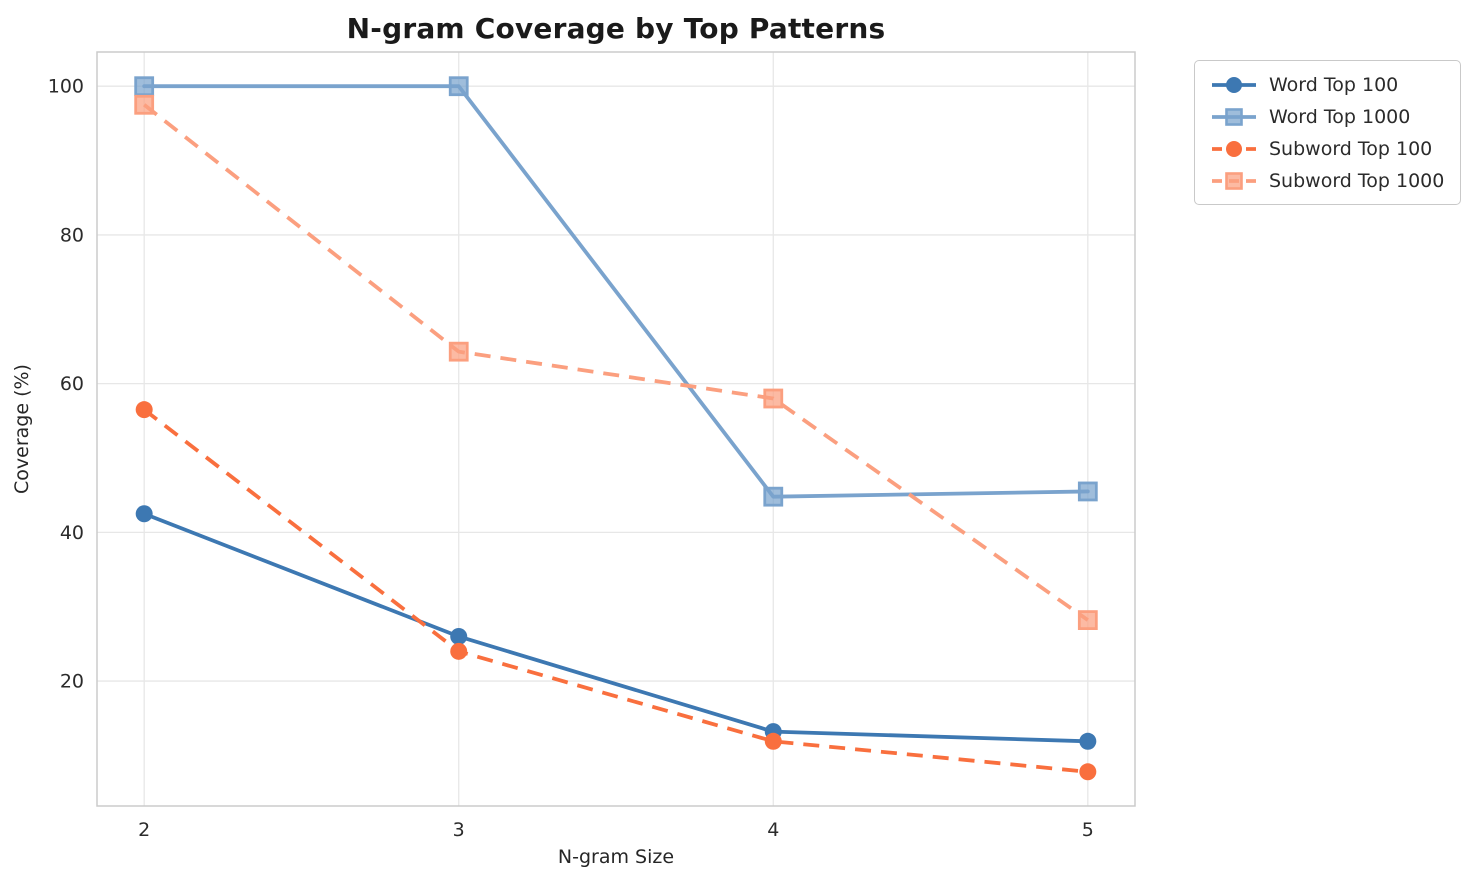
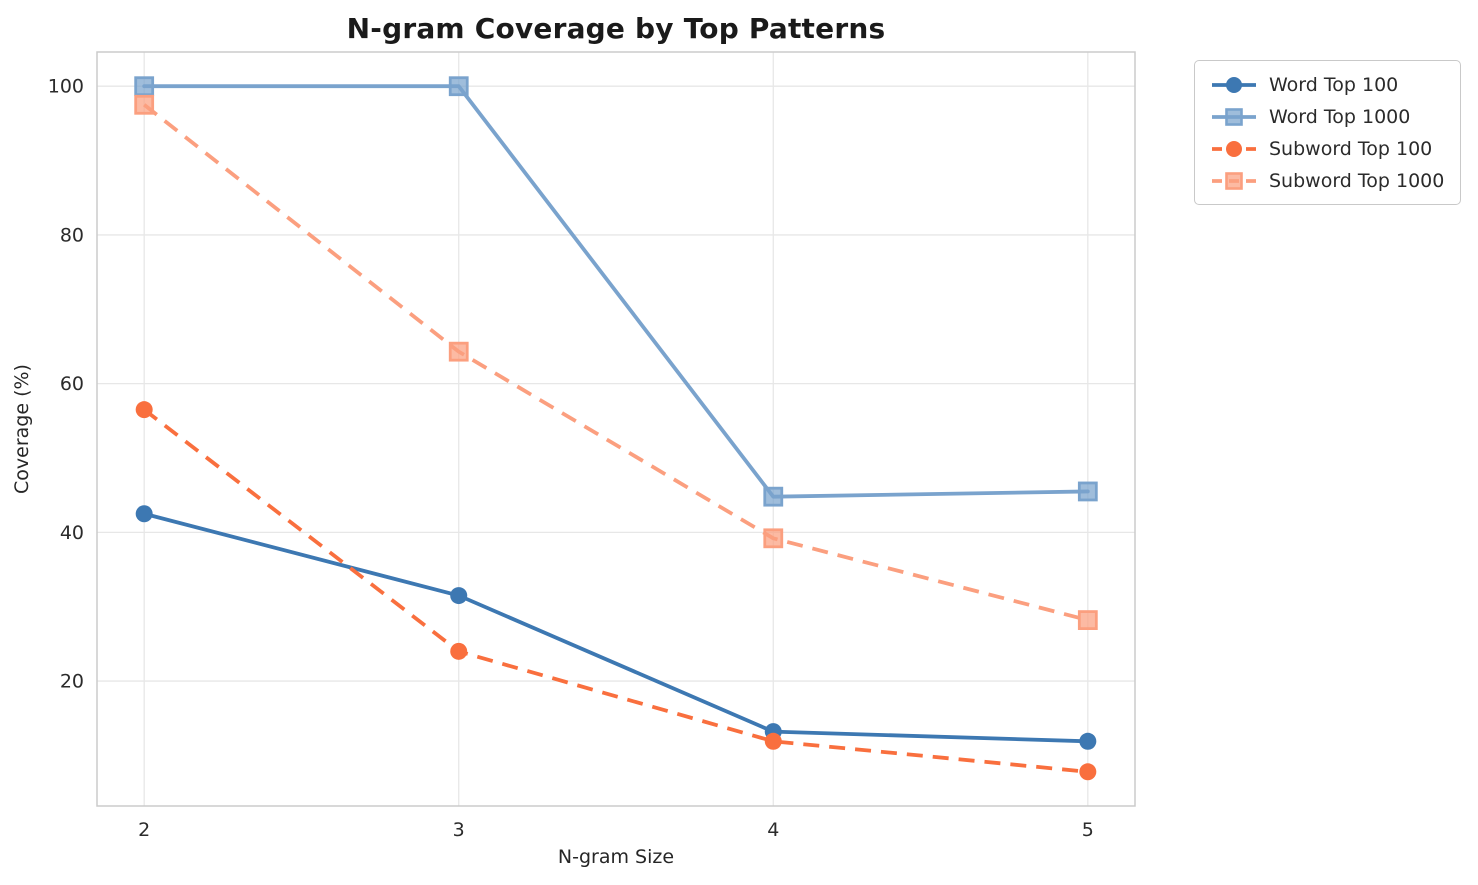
Word Top 100/3: 26 -> 32
Subword Top 1000/4: 58 -> 39
